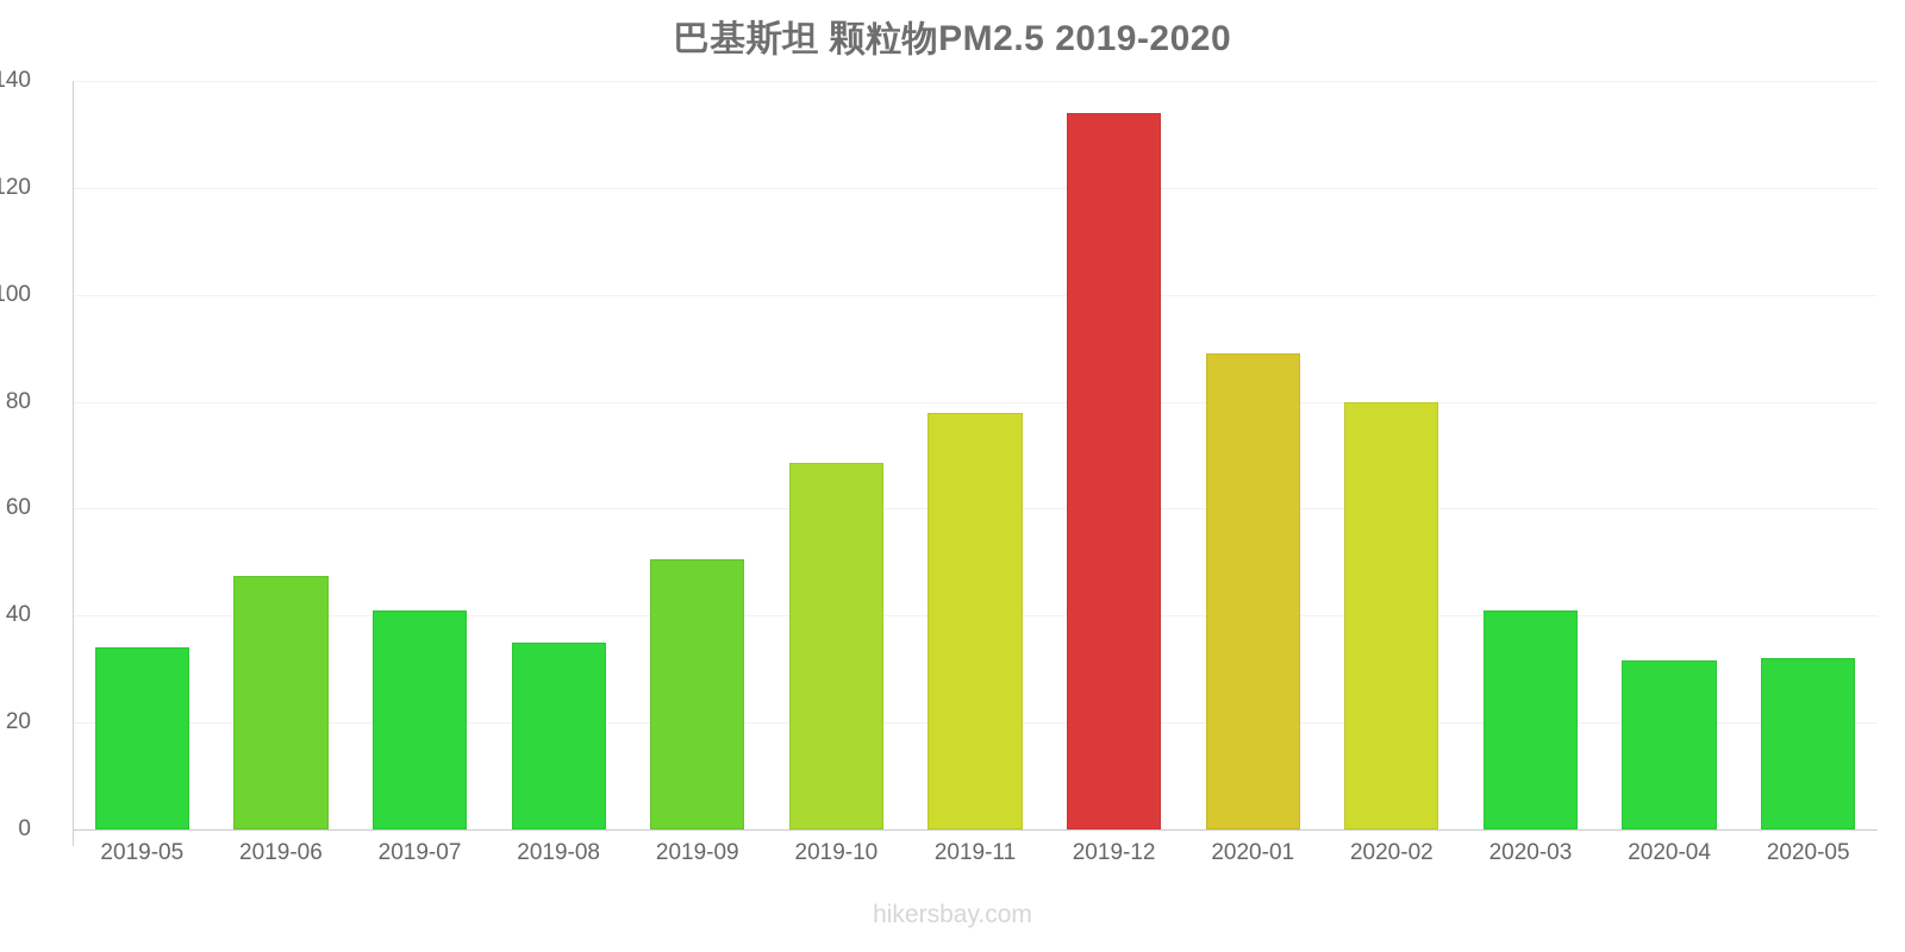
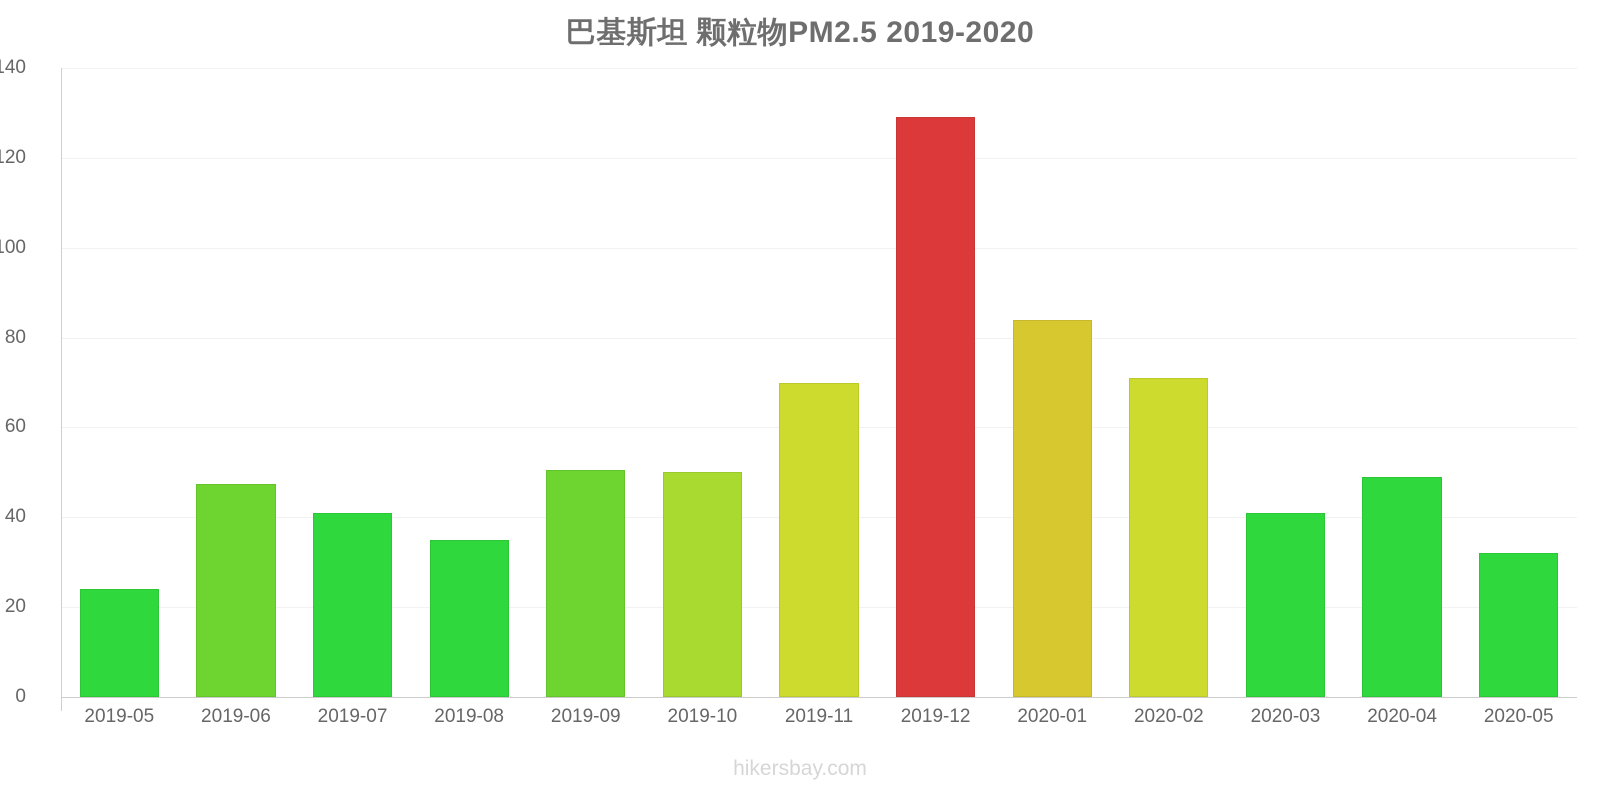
2019-05: 34 -> 24
2019-10: 68 -> 50
2019-11: 78 -> 70
2019-12: 134 -> 129
2020-01: 89 -> 84
2020-02: 80 -> 71
2020-04: 32 -> 49
